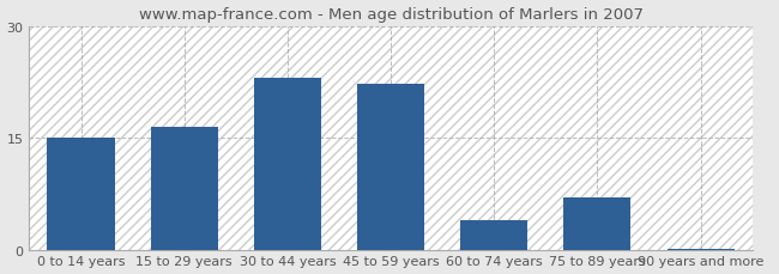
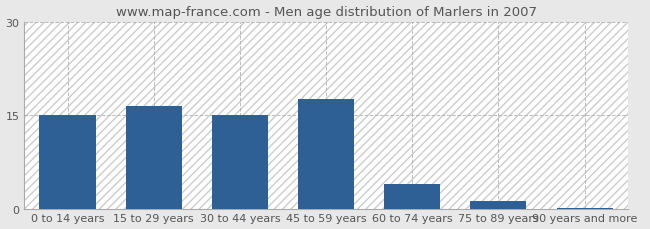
30 to 44 years: 23.0 -> 15.0
45 to 59 years: 22.2 -> 17.5
75 to 89 years: 7.0 -> 1.2
